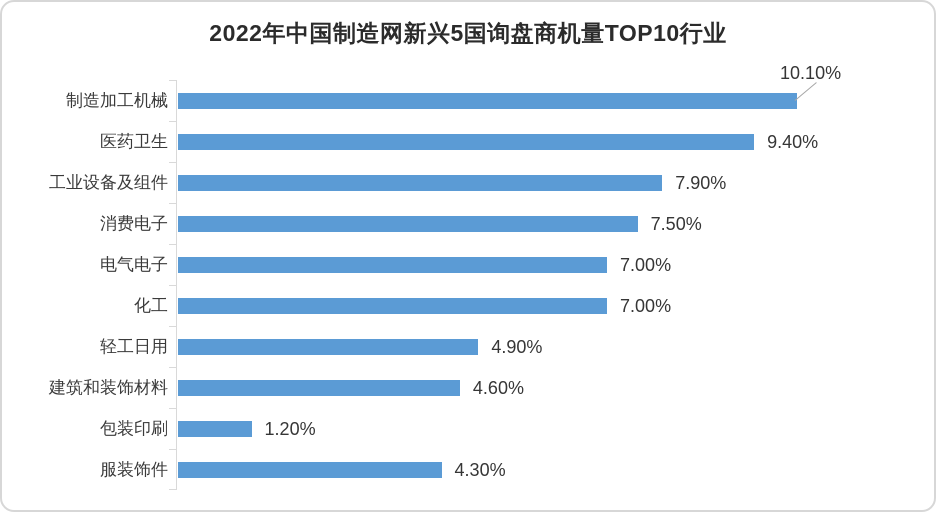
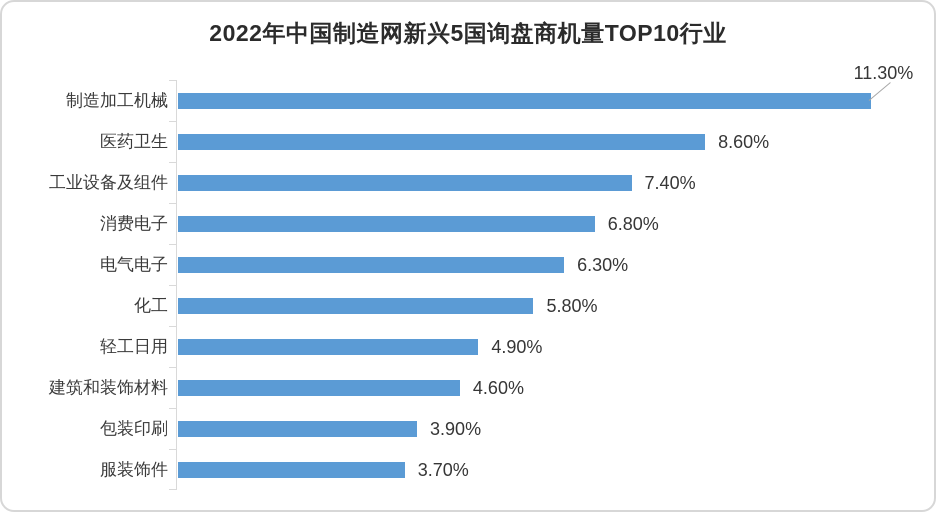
制造加工机械: 10.10% -> 11.30%
医药卫生: 9.40% -> 8.60%
工业设备及组件: 7.90% -> 7.40%
消费电子: 7.50% -> 6.80%
电气电子: 7.00% -> 6.30%
化工: 7.00% -> 5.80%
包装印刷: 1.20% -> 3.90%
服装饰件: 4.30% -> 3.70%
